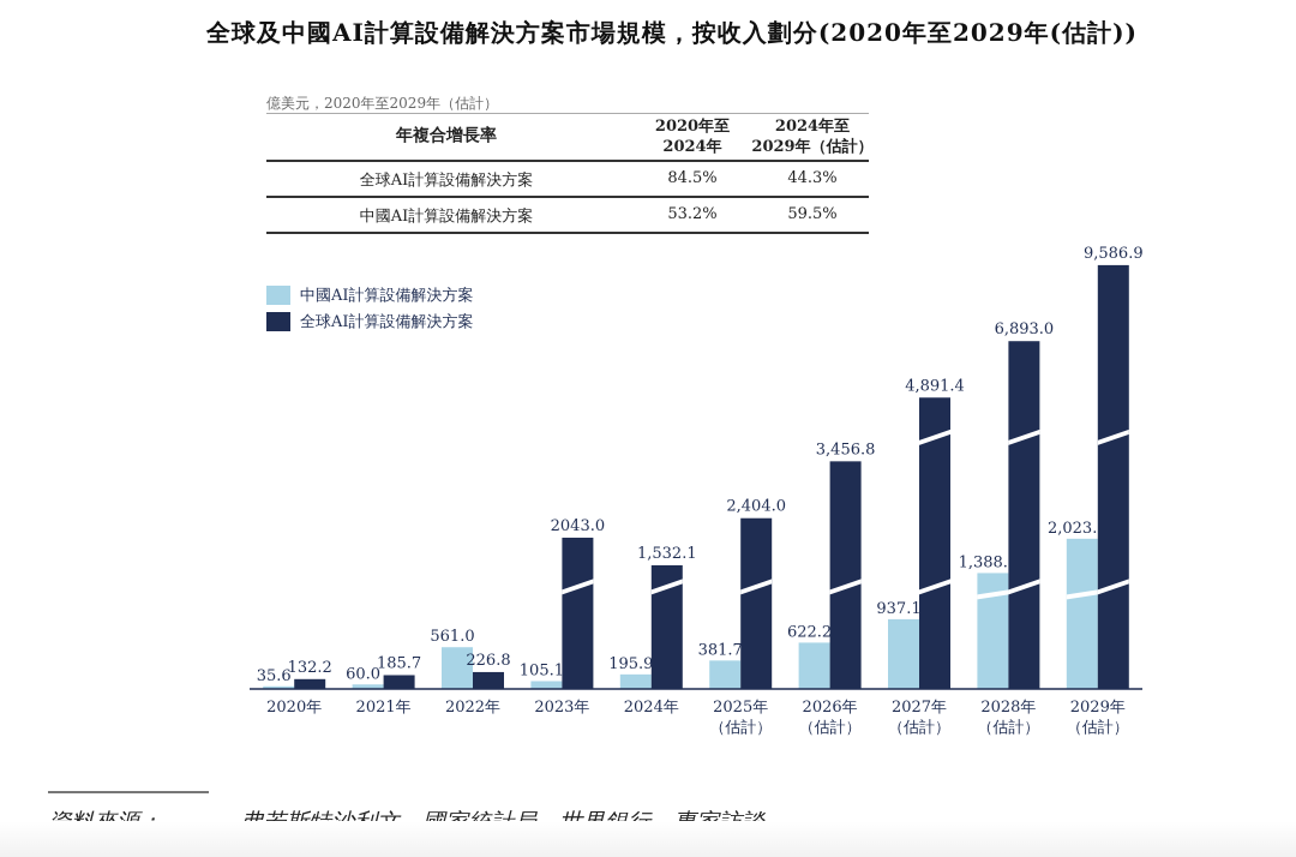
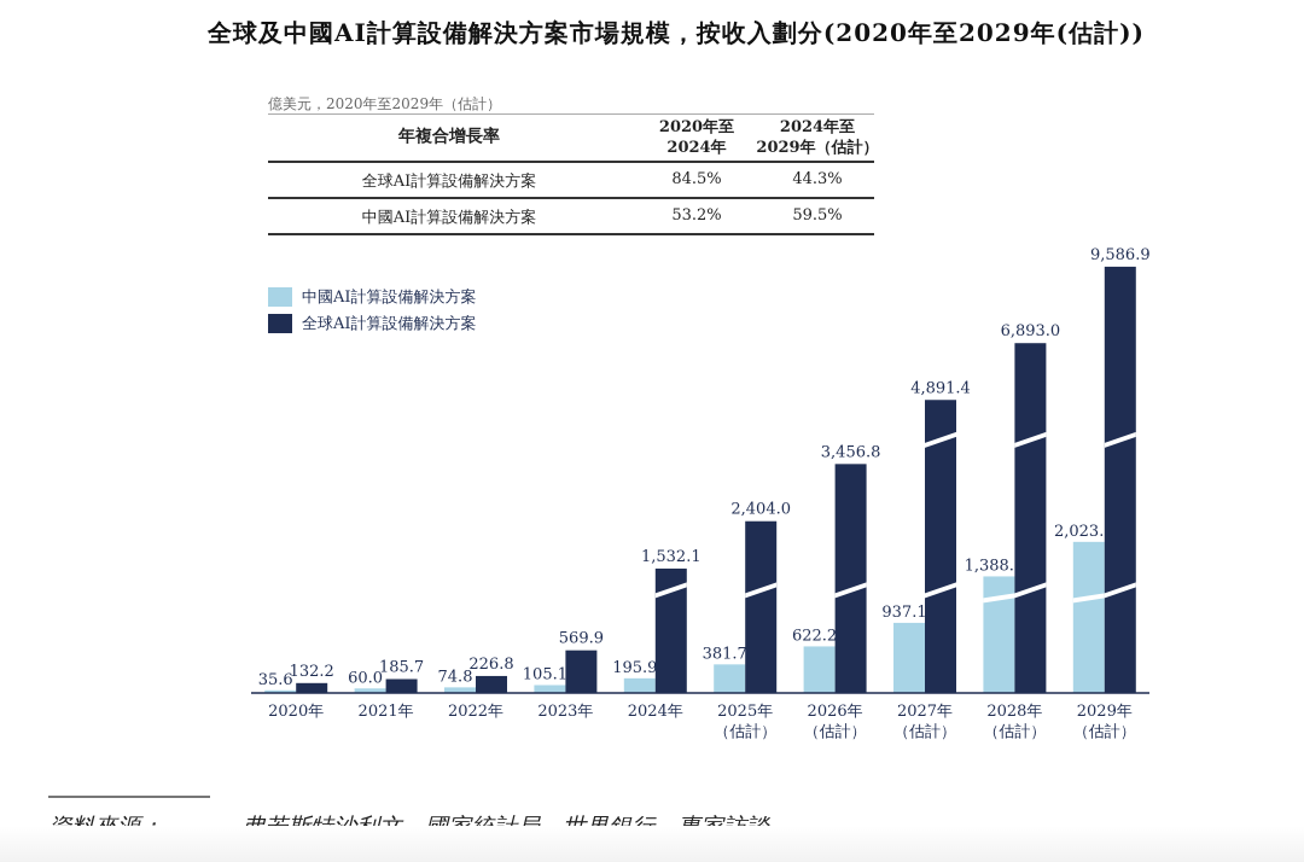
中國AI計算設備解決方案/2022年: 561.0 -> 74.8
全球AI計算設備解決方案/2023年: 2043.0 -> 569.9
